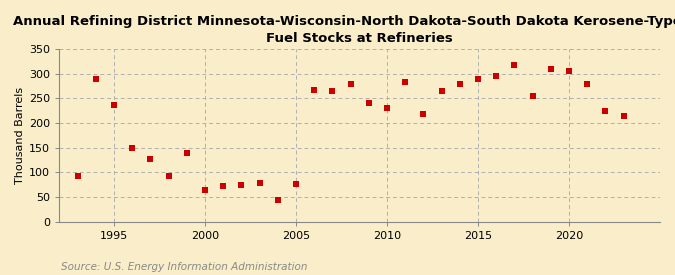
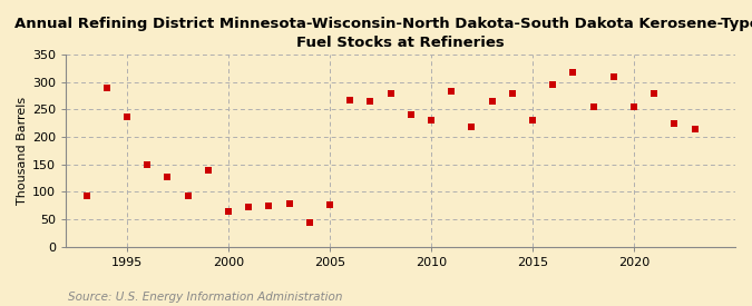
2015: 290 -> 230
2020: 305 -> 255
